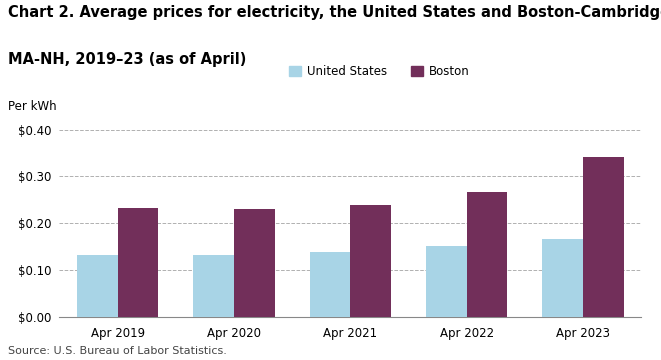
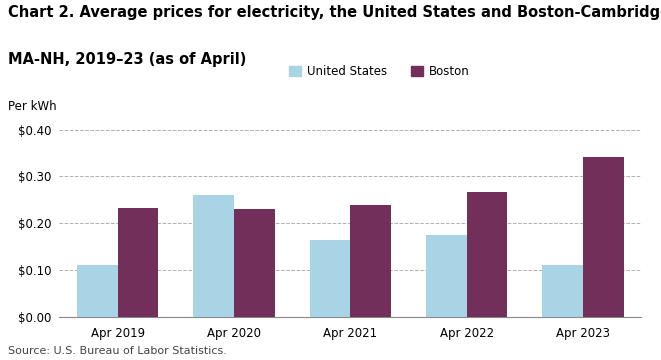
United States/Apr 2019: $0.133 -> $0.110
United States/Apr 2020: $0.132 -> $0.260
United States/Apr 2021: $0.138 -> $0.165
United States/Apr 2022: $0.152 -> $0.175
United States/Apr 2023: $0.167 -> $0.110
